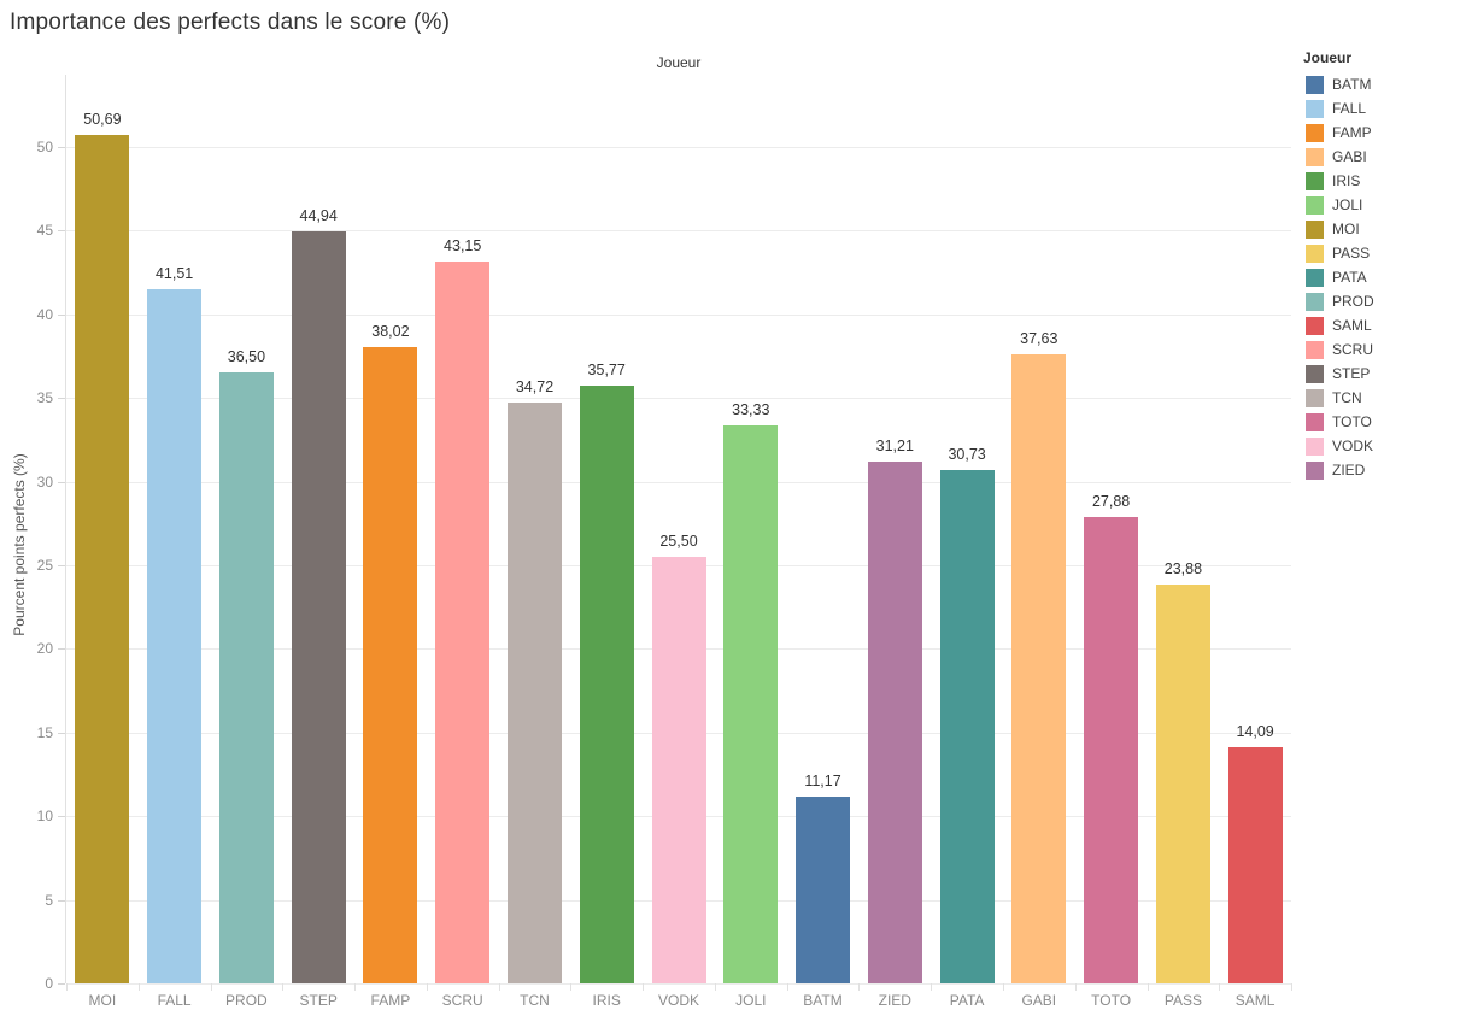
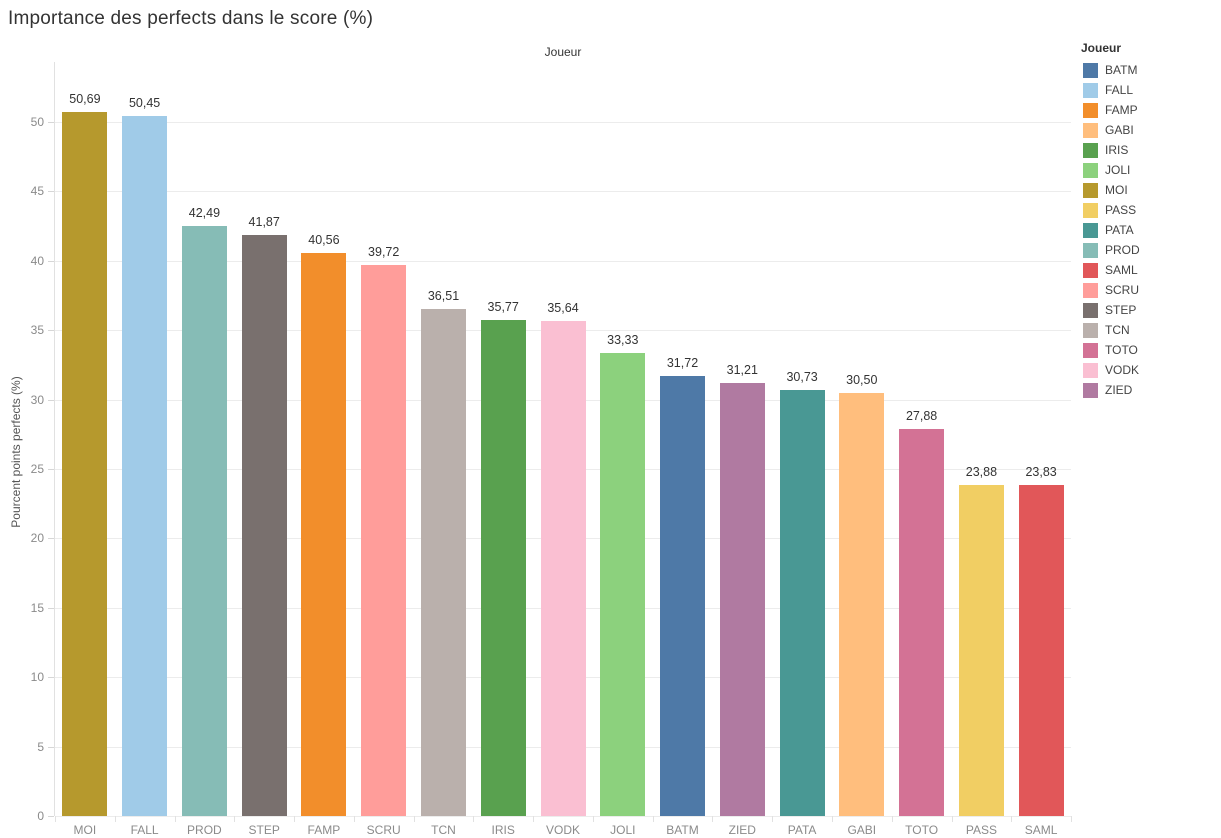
FALL: 41,51 -> 50,45
PROD: 36,50 -> 42,49
STEP: 44,94 -> 41,87
FAMP: 38,02 -> 40,56
SCRU: 43,15 -> 39,72
TCN: 34,72 -> 36,51
VODK: 25,50 -> 35,64
BATM: 11,17 -> 31,72
GABI: 37,63 -> 30,50
SAML: 14,09 -> 23,83
